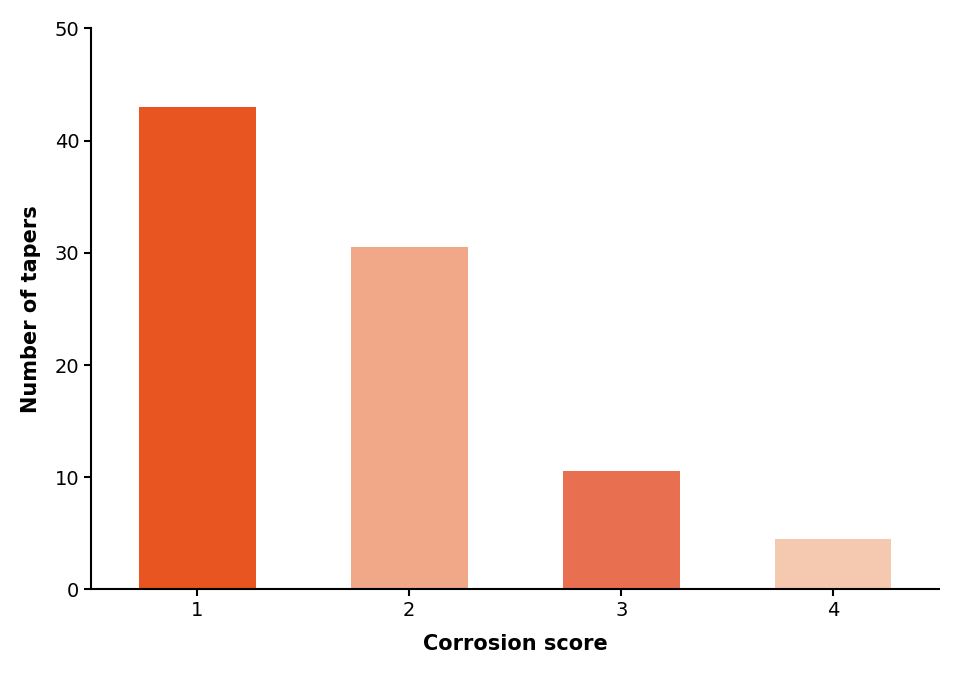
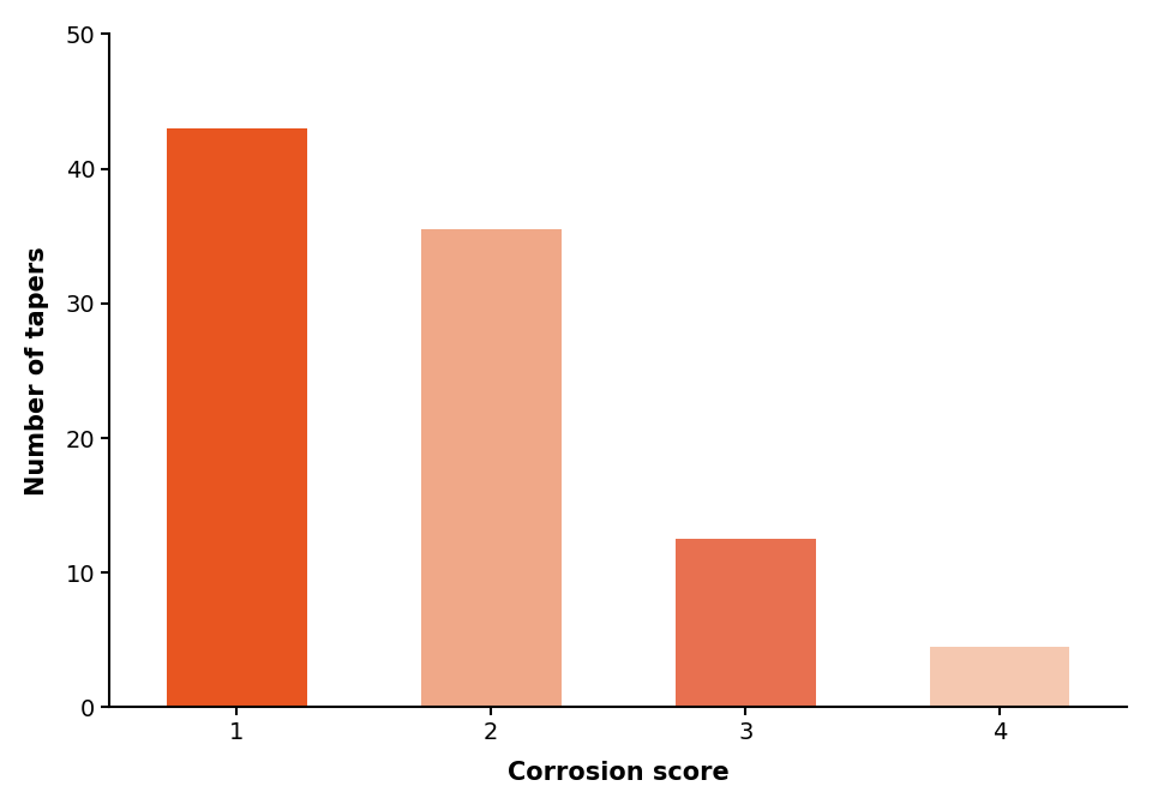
2: 30.5 -> 35.5
3: 10.6 -> 12.5
